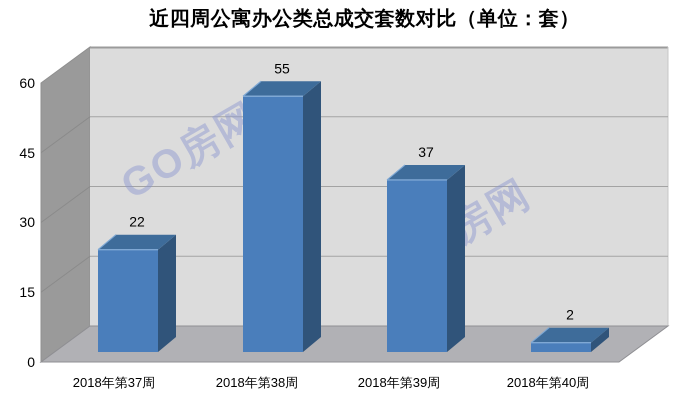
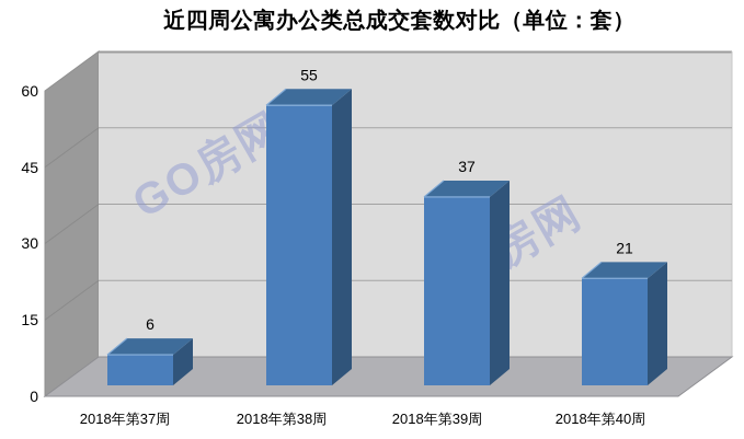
2018年第37周: 22 -> 6
2018年第40周: 2 -> 21
